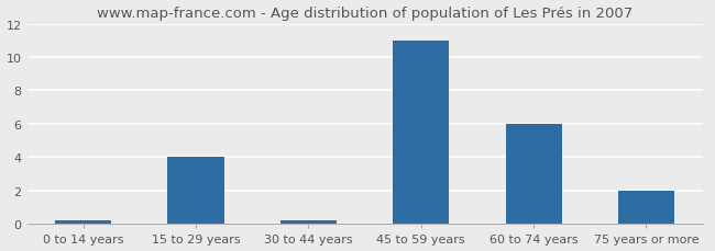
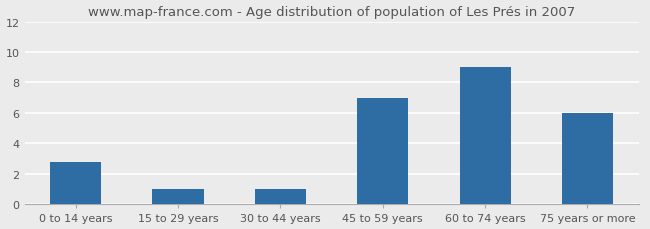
0 to 14 years: 0.2 -> 2.8
15 to 29 years: 4.0 -> 1.0
30 to 44 years: 0.2 -> 1.0
45 to 59 years: 11.0 -> 7.0
60 to 74 years: 6.0 -> 9.0
75 years or more: 2.0 -> 6.0
